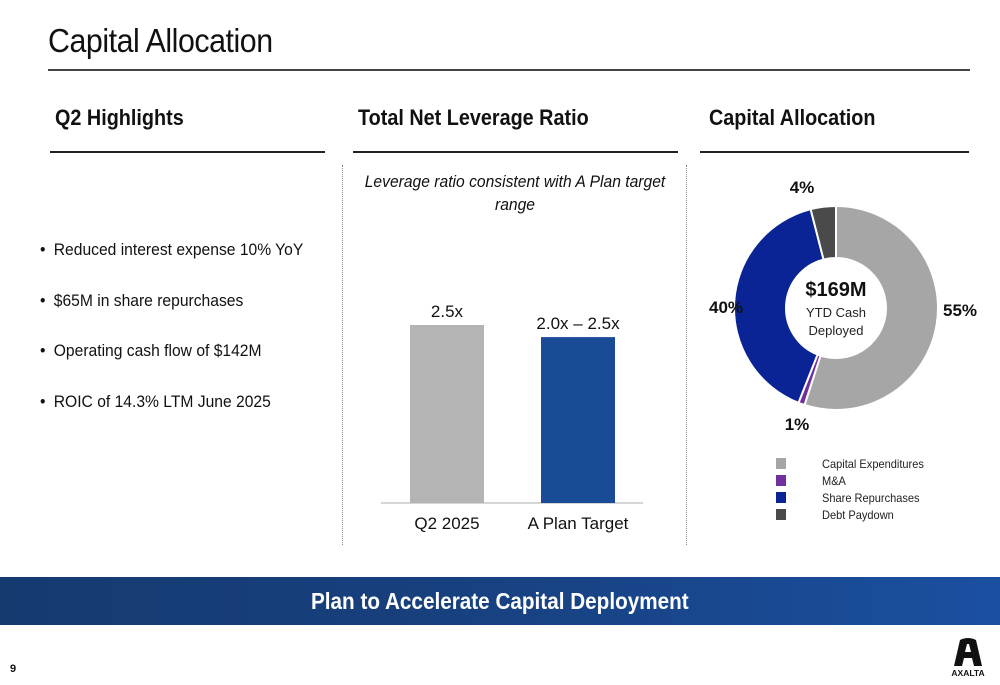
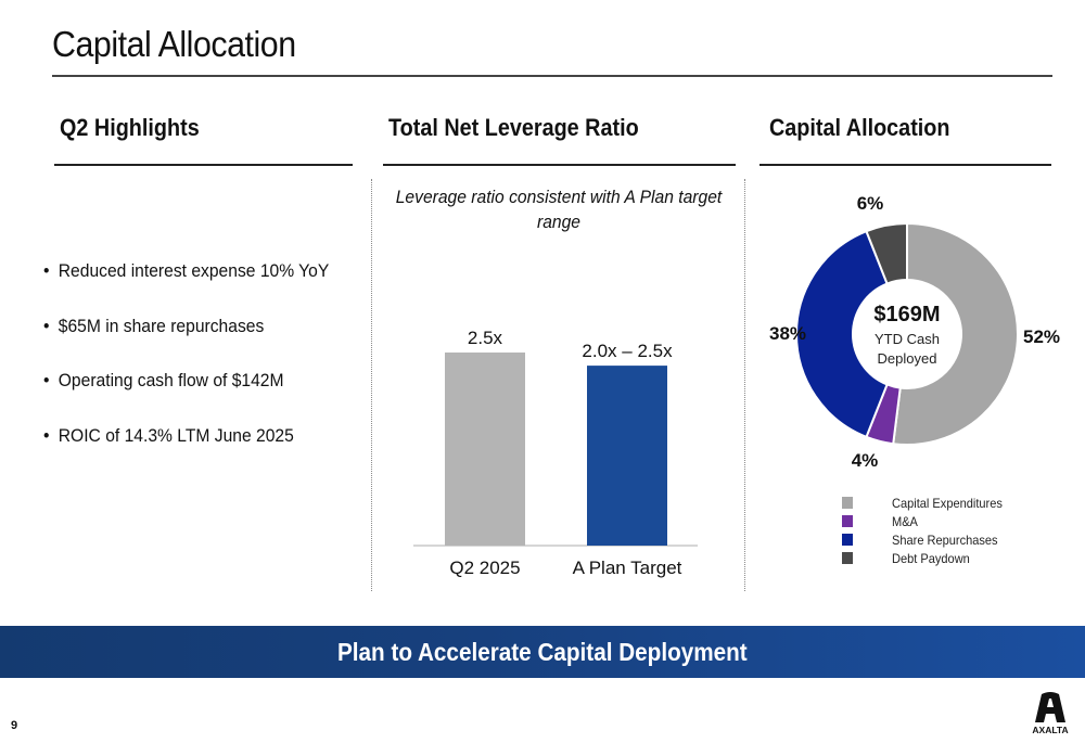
Capital Allocation/Capital Expenditures: 55% -> 52%
Capital Allocation/M&A: 1% -> 4%
Capital Allocation/Share Repurchases: 40% -> 38%
Capital Allocation/Debt Paydown: 4% -> 6%
